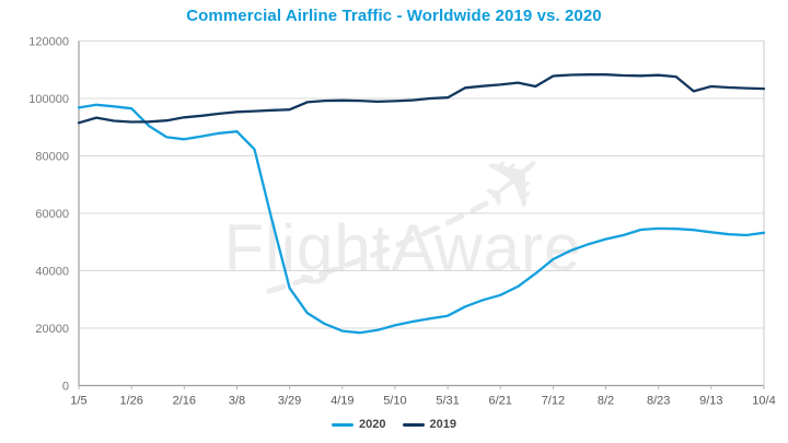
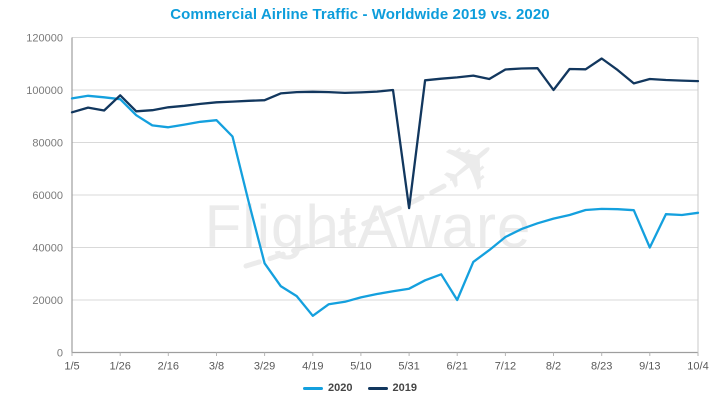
2019/1/26: 92000 -> 98000
2020/4/19: 19000 -> 14000
2019/5/31: 100000 -> 55000
2020/6/21: 32000 -> 20000
2019/8/2: 108000 -> 100000
2019/8/23: 108000 -> 112000
2020/9/13: 53000 -> 40000
